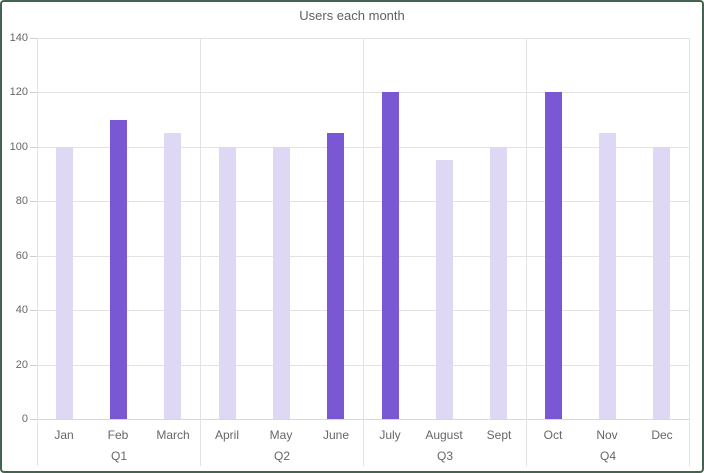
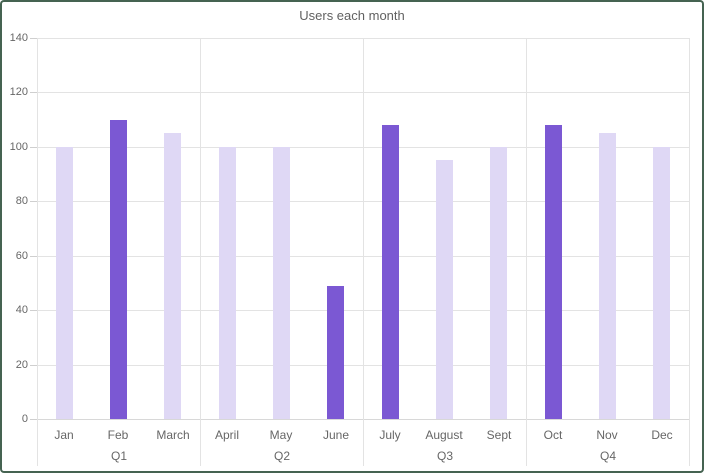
June: 105 -> 49
July: 120 -> 108
Oct: 120 -> 108
